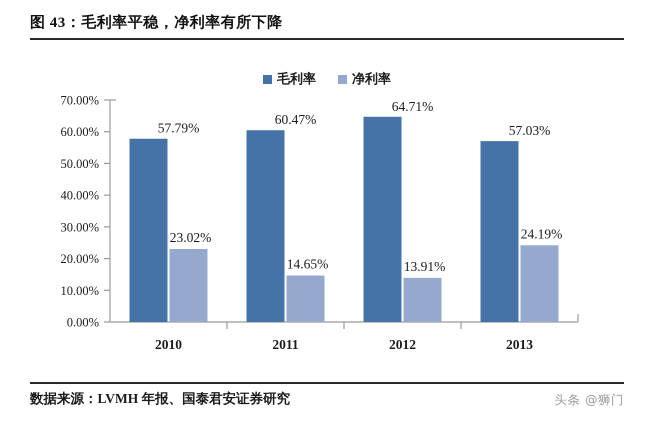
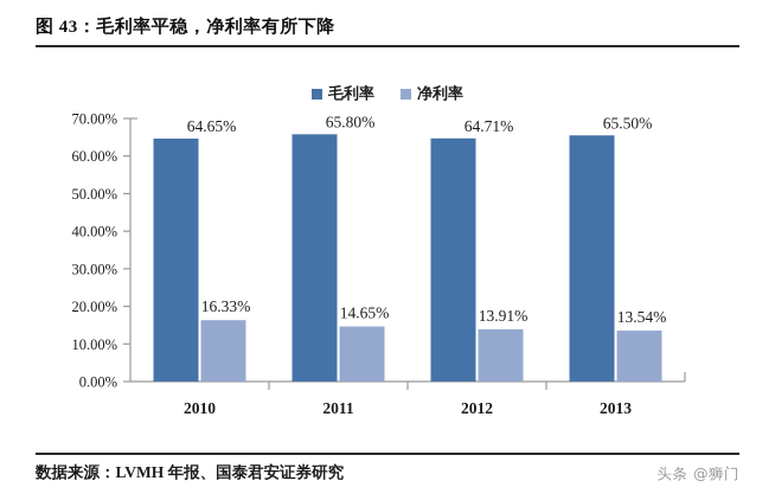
毛利率/2010: 57.79% -> 64.65%
净利率/2010: 23.02% -> 16.33%
毛利率/2011: 60.47% -> 65.80%
毛利率/2013: 57.03% -> 65.50%
净利率/2013: 24.19% -> 13.54%
